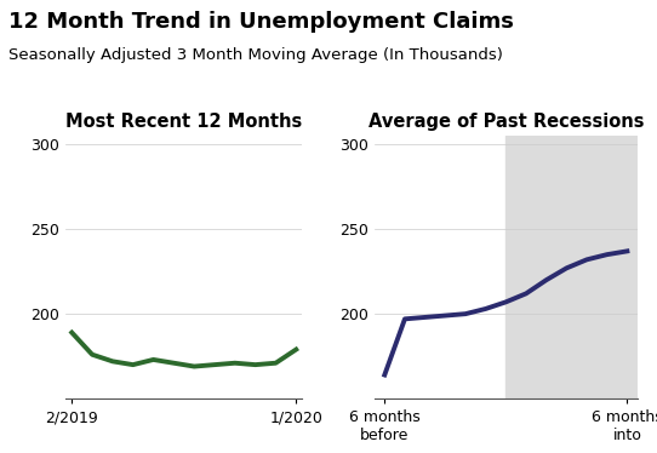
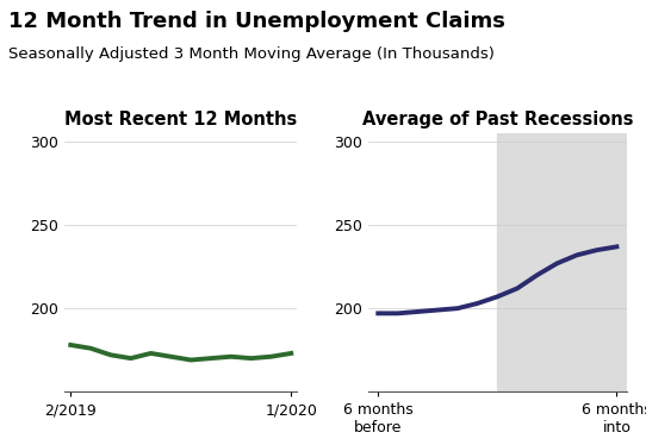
Most Recent 12 Months/2/2019: 189 -> 178
Most Recent 12 Months/1/2020: 179 -> 173
Average of Past Recessions/6 months before: 164 -> 197
